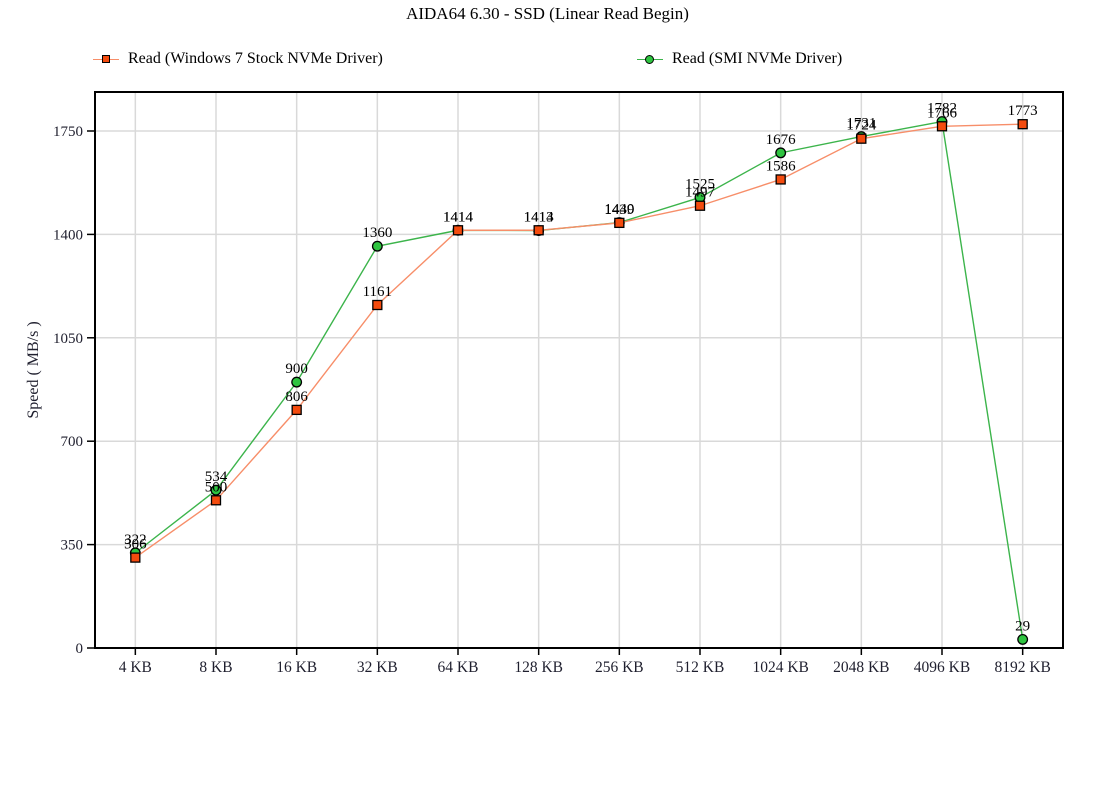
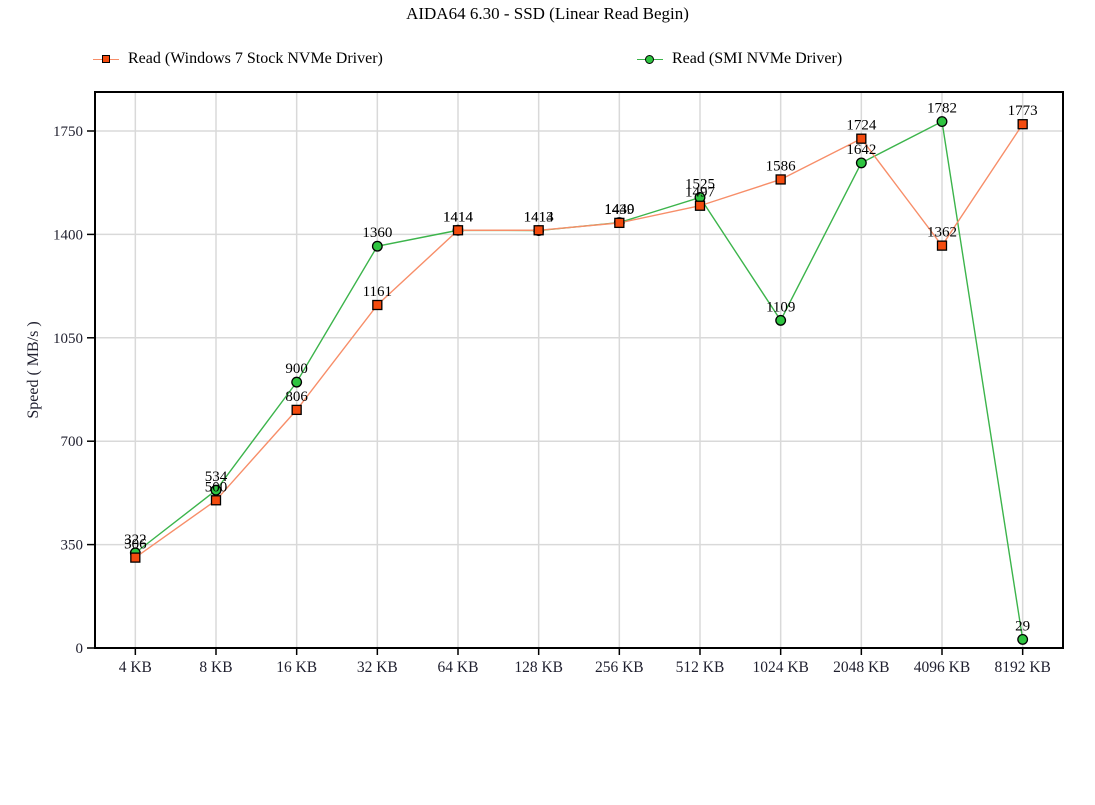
Read (SMI NVMe Driver)/1024 KB: 1676 -> 1109
Read (SMI NVMe Driver)/2048 KB: 1731 -> 1642
Read (Windows 7 Stock NVMe Driver)/4096 KB: 1766 -> 1362
